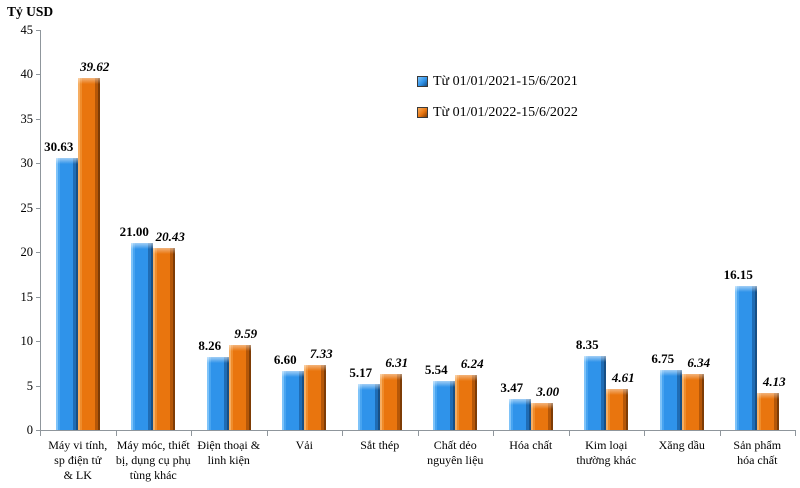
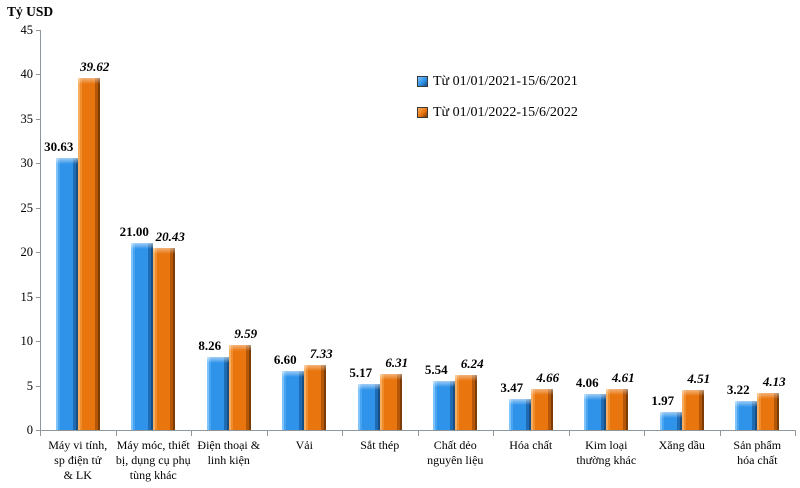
Từ 01/01/2022-15/6/2022/Hóa chất: 3.00 -> 4.66
Từ 01/01/2021-15/6/2021/Kim loại thường khác: 8.35 -> 4.06
Từ 01/01/2021-15/6/2021/Xăng dầu: 6.75 -> 1.97
Từ 01/01/2022-15/6/2022/Xăng dầu: 6.34 -> 4.51
Từ 01/01/2021-15/6/2021/Sản phẩm hóa chất: 16.15 -> 3.22
